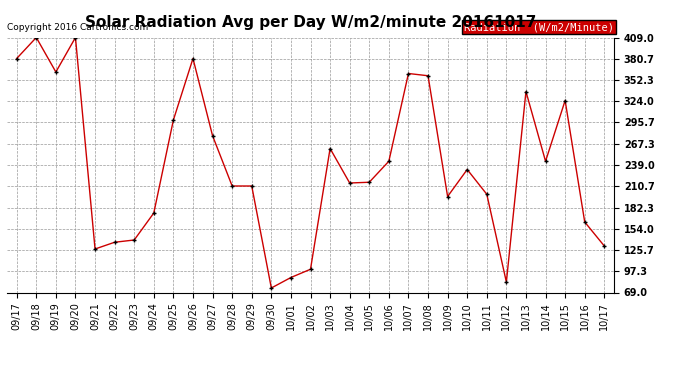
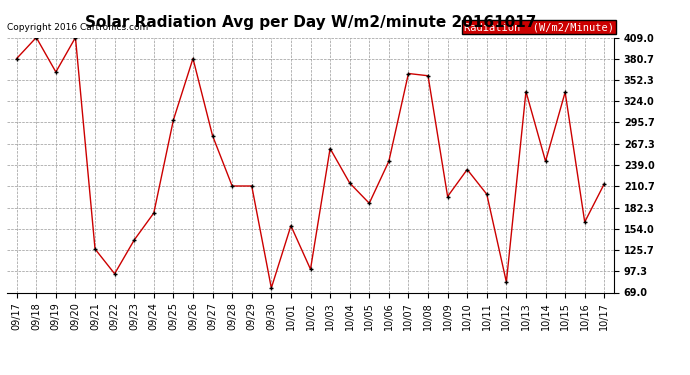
09/22: 136 -> 94
10/01: 89 -> 158
10/05: 216 -> 188
10/15: 325 -> 336
10/17: 131 -> 214
